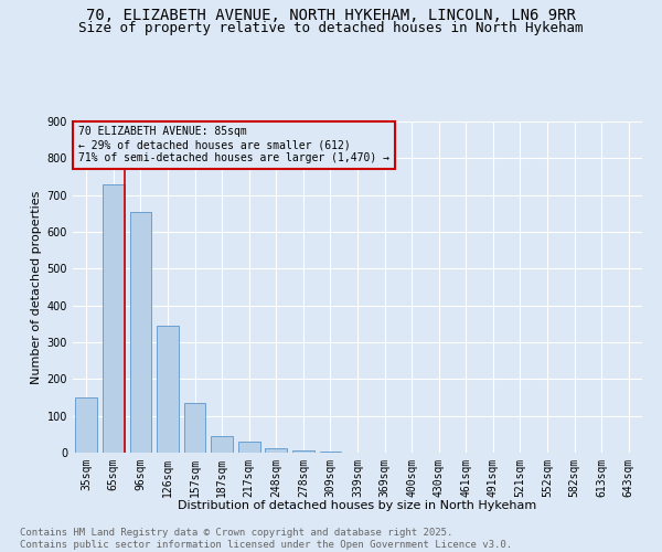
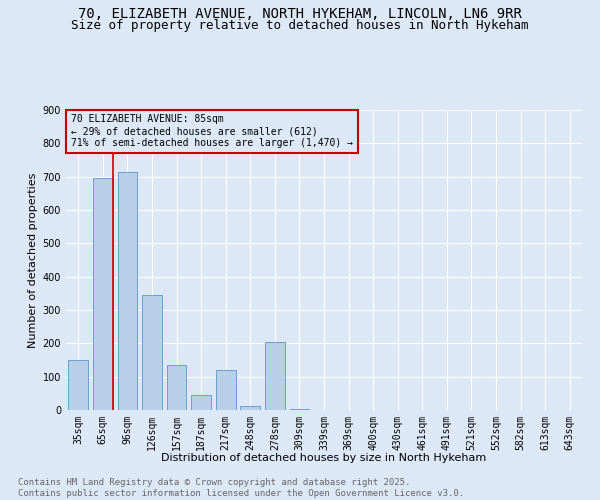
65sqm: 730 -> 695
96sqm: 655 -> 715
217sqm: 30 -> 120
278sqm: 5 -> 205
